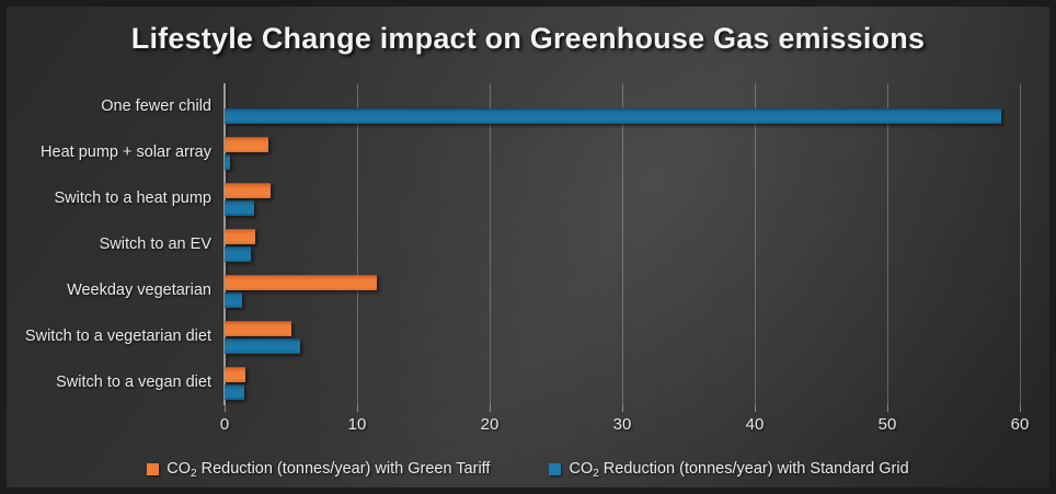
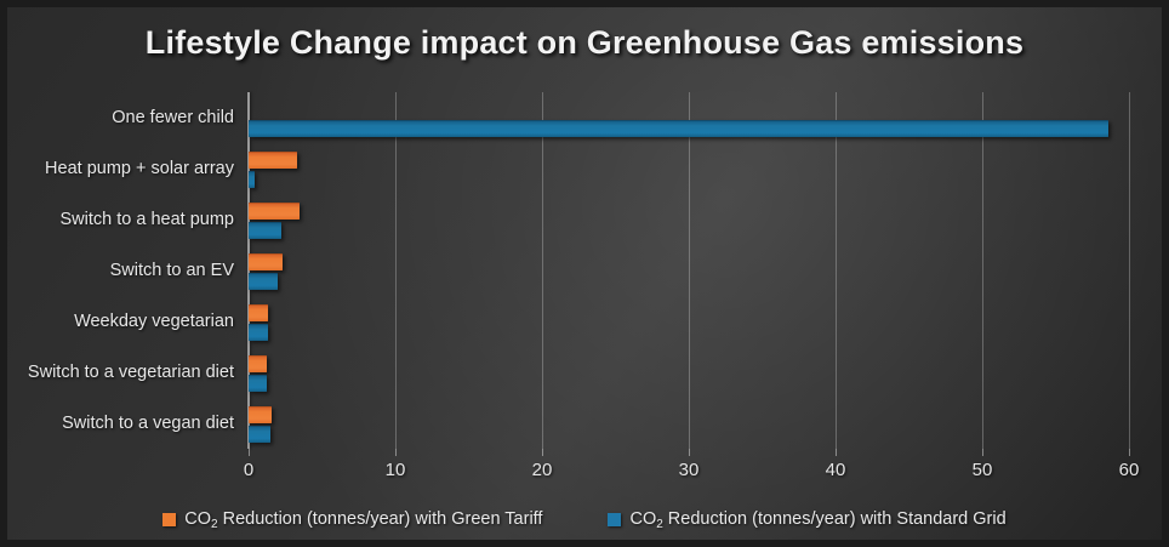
CO2 Reduction (tonnes/year) with Green Tariff/Weekday vegetarian: 11.5 -> 1.3
CO2 Reduction (tonnes/year) with Green Tariff/Switch to a vegetarian diet: 5.0 -> 1.2
CO2 Reduction (tonnes/year) with Standard Grid/Switch to a vegetarian diet: 5.7 -> 1.2
